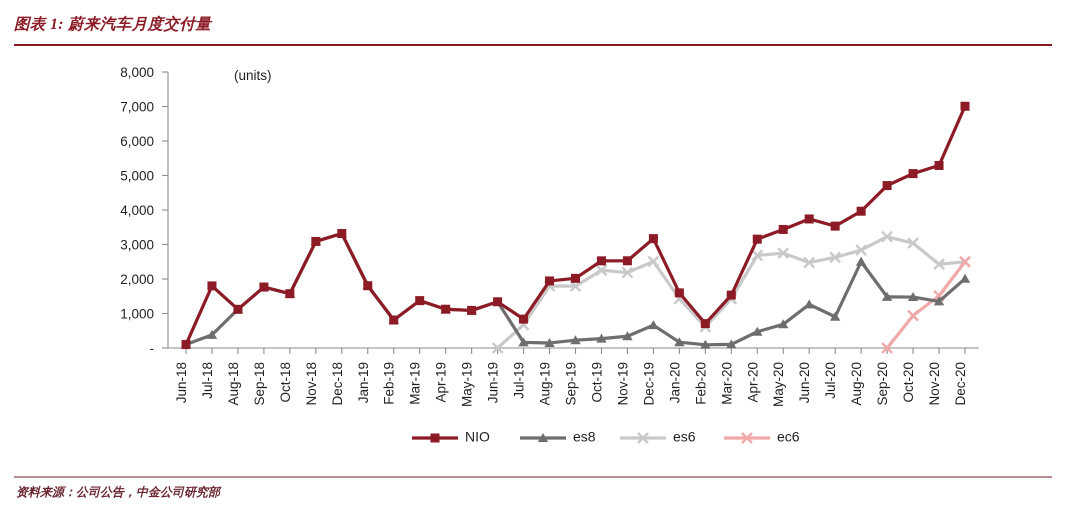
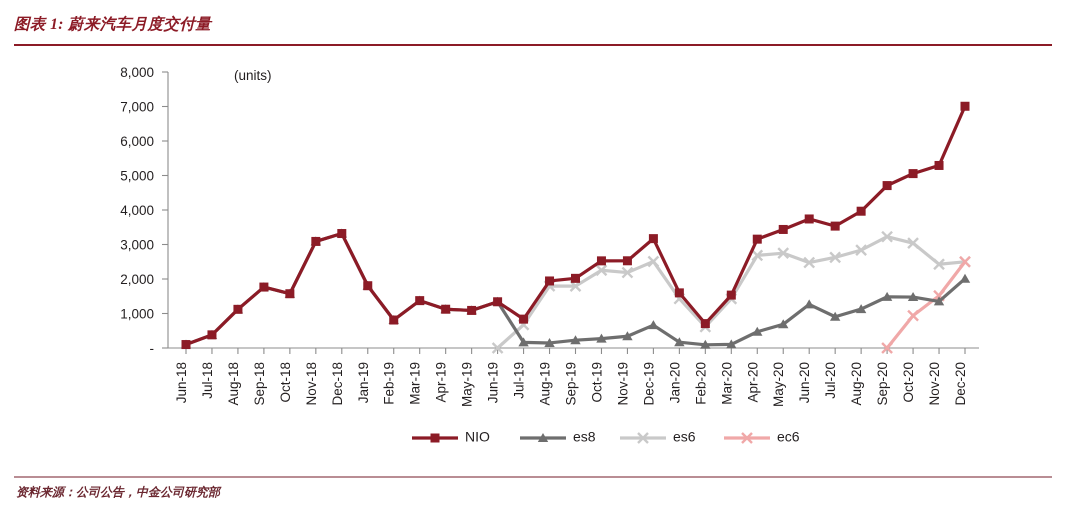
NIO/Jul-18: 1800 -> 400
es8/Aug-20: 2500 -> 1100
